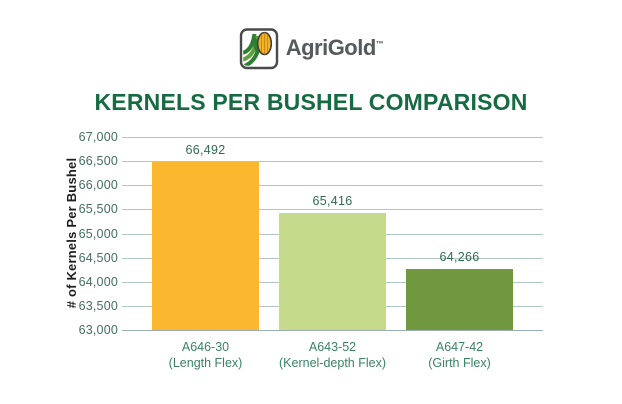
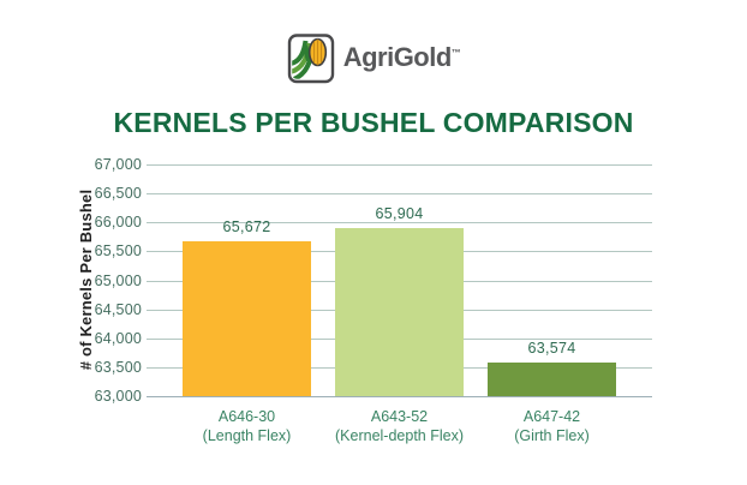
A646-30: 66,492 -> 65,672
A643-52: 65,416 -> 65,904
A647-42: 64,266 -> 63,574
